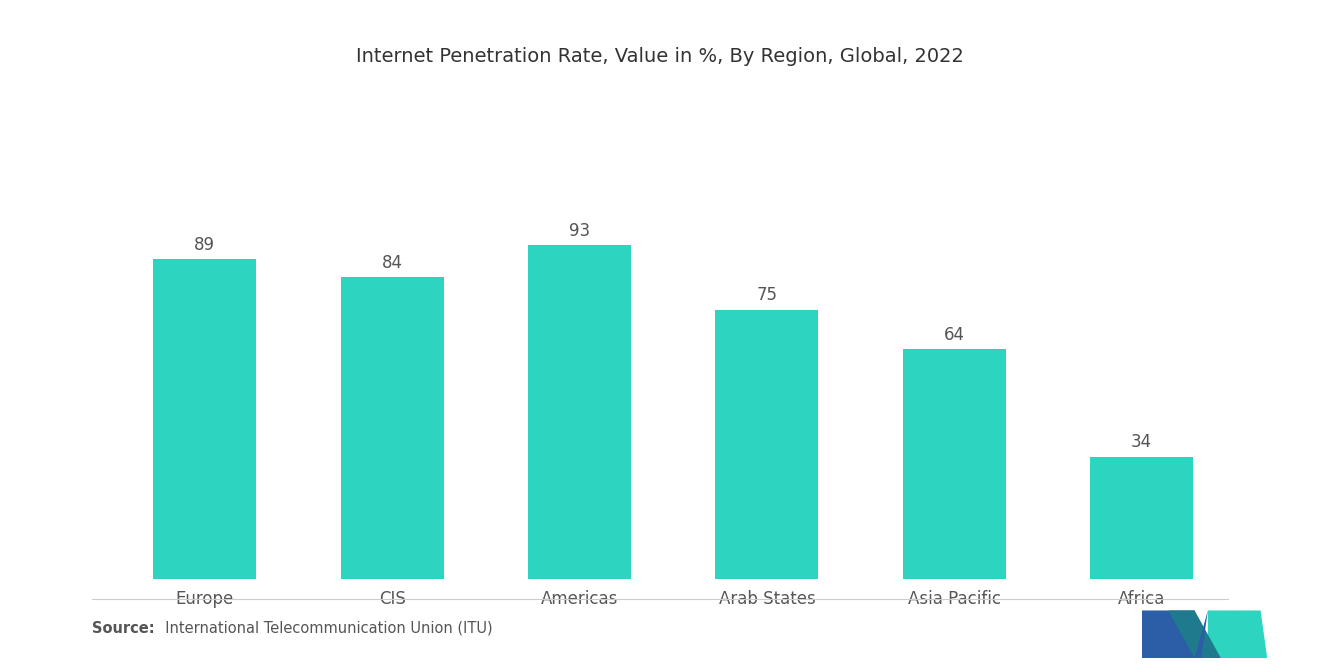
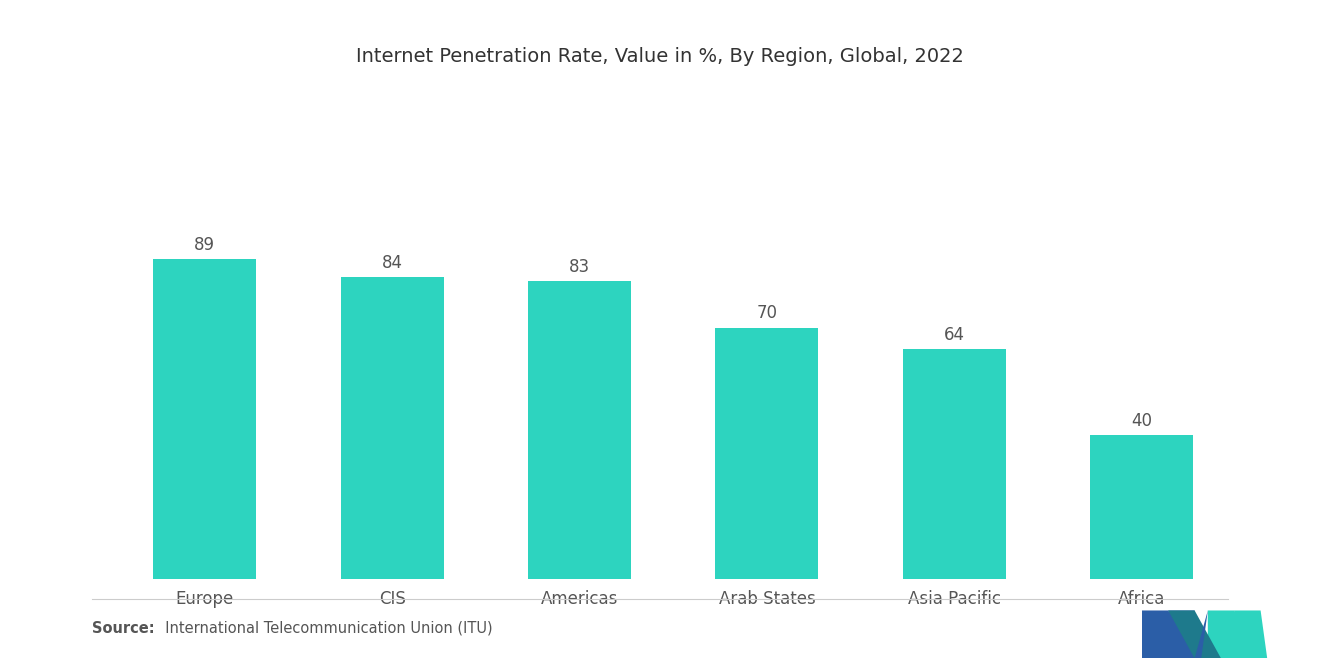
Americas: 93 -> 83
Arab States: 75 -> 70
Africa: 34 -> 40
